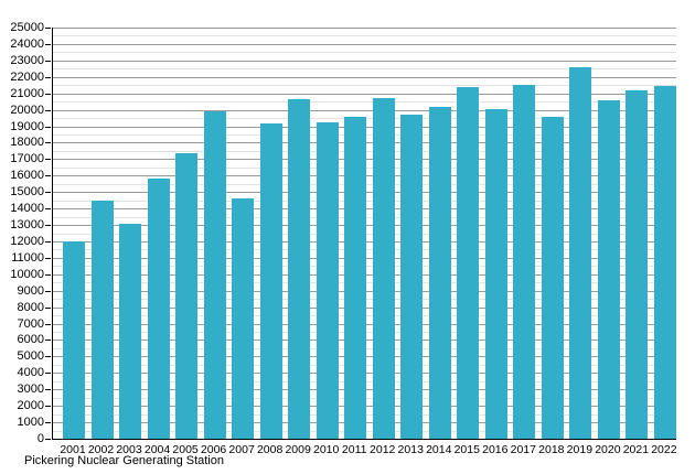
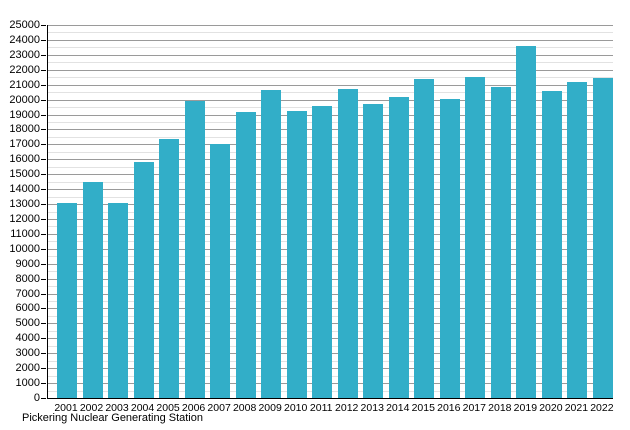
2001: 12000 -> 13100
2007: 14600 -> 17000
2018: 19600 -> 20800
2019: 22600 -> 23600
